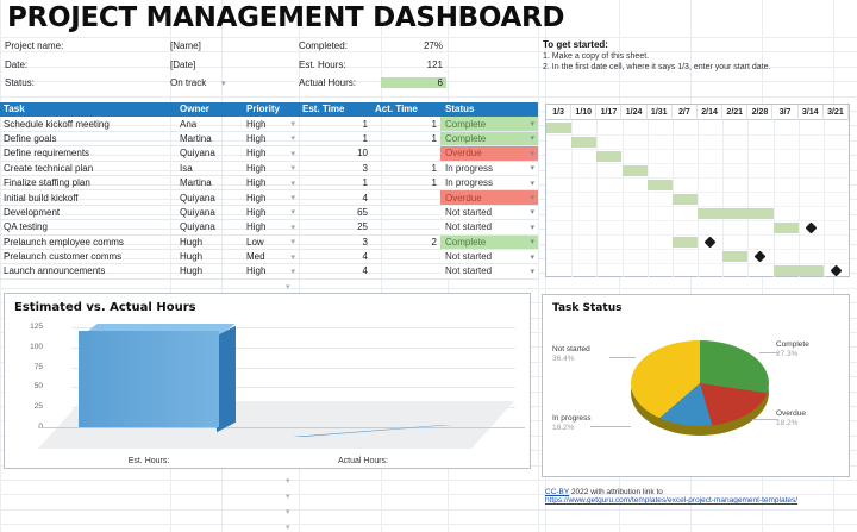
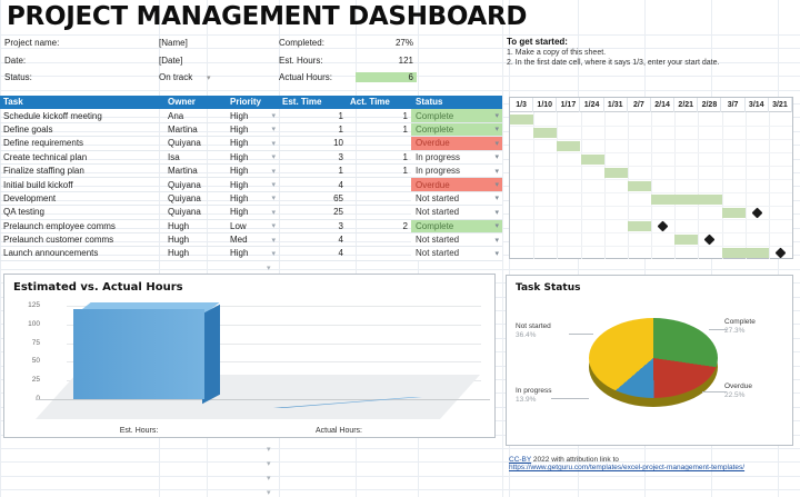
Task Status/Overdue: 18.2% -> 22.5%
Task Status/In progress: 18.2% -> 13.9%
